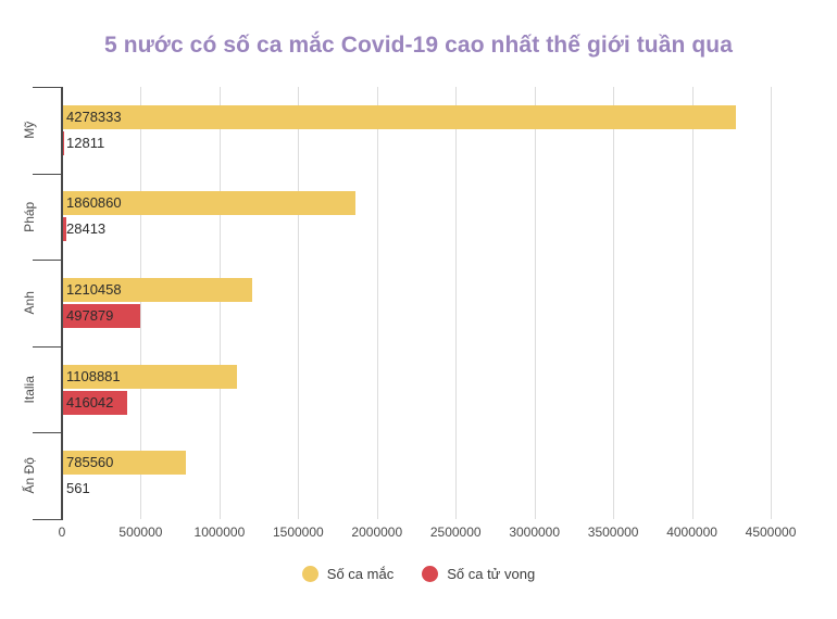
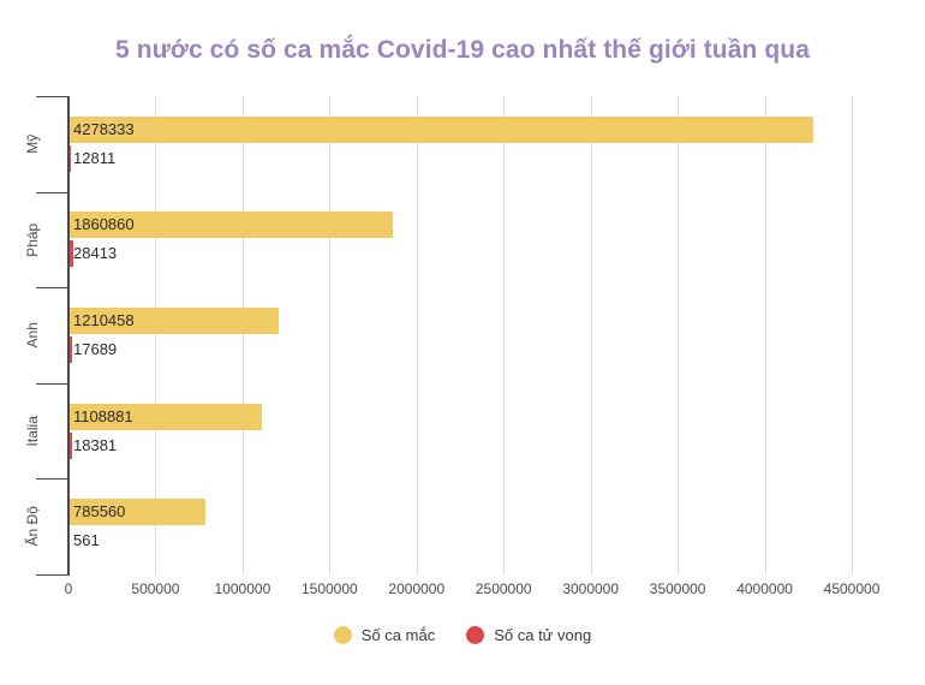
Số ca tử vong/Anh: 497879 -> 17689
Số ca tử vong/Italia: 416042 -> 18381
